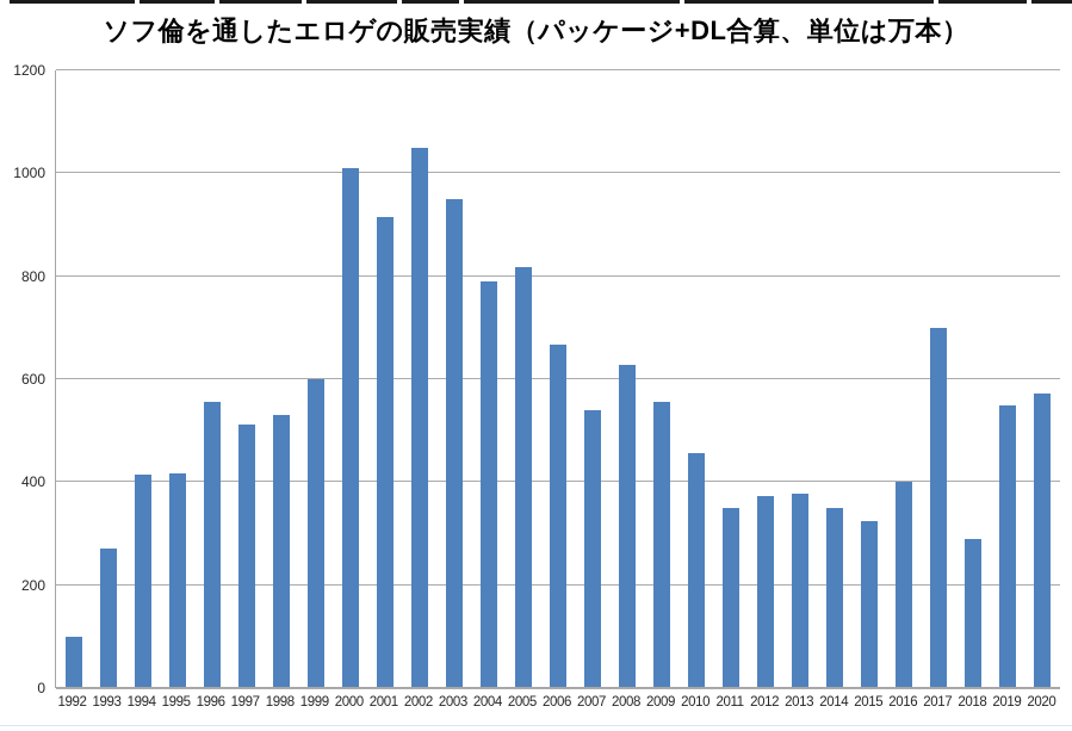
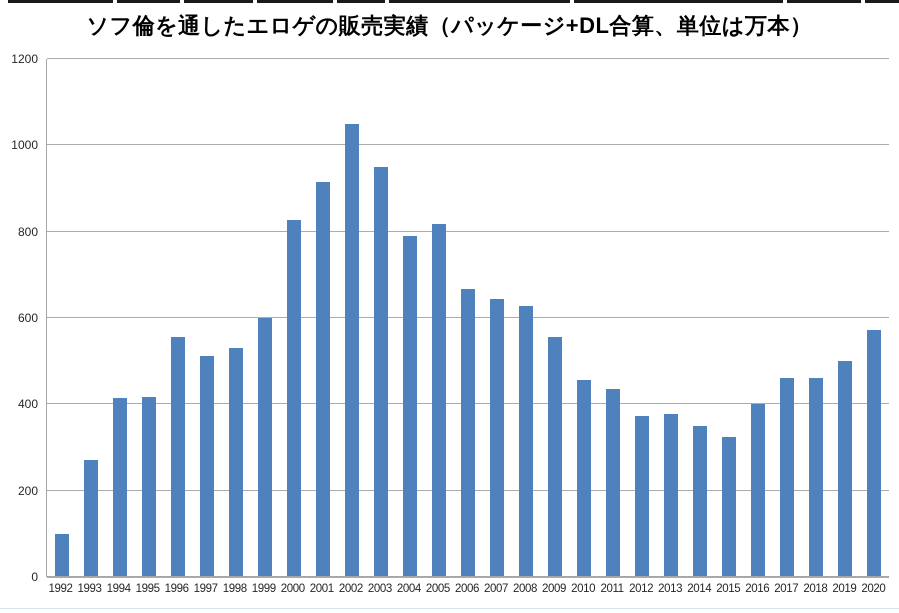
2000: 1010 -> 830
2007: 540 -> 640
2011: 350 -> 440
2017: 700 -> 460
2018: 290 -> 460
2019: 550 -> 500
